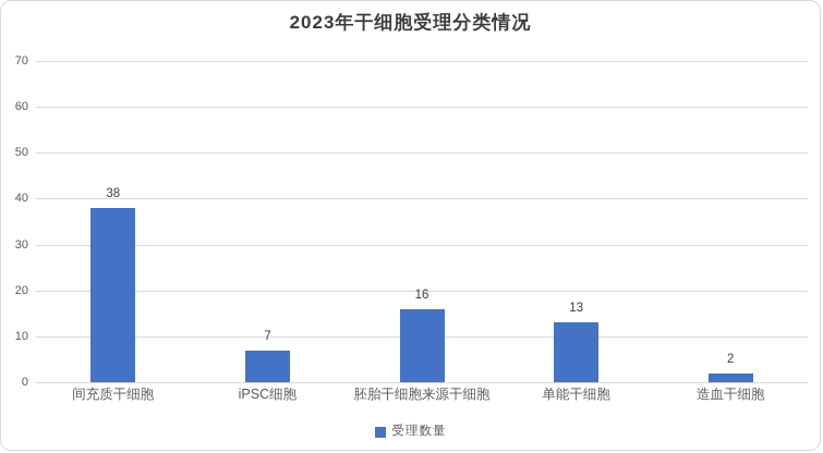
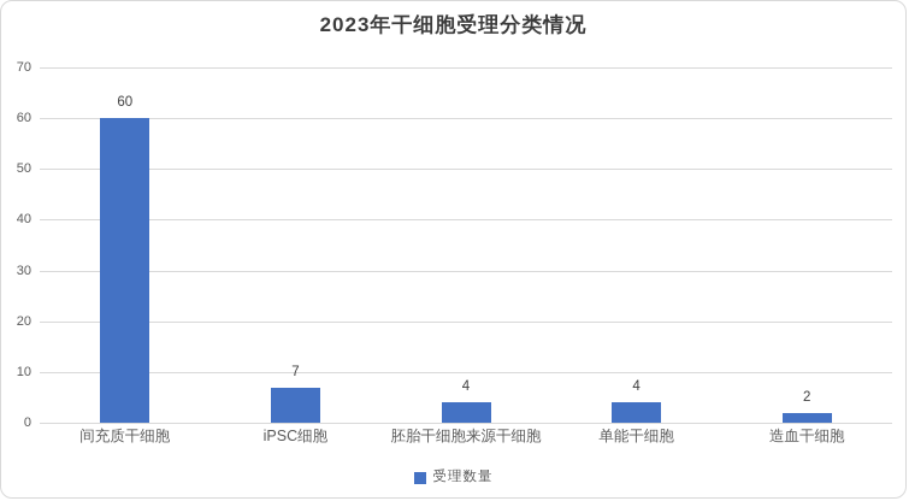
间充质干细胞: 38 -> 60
胚胎干细胞来源干细胞: 16 -> 4
单能干细胞: 13 -> 4
